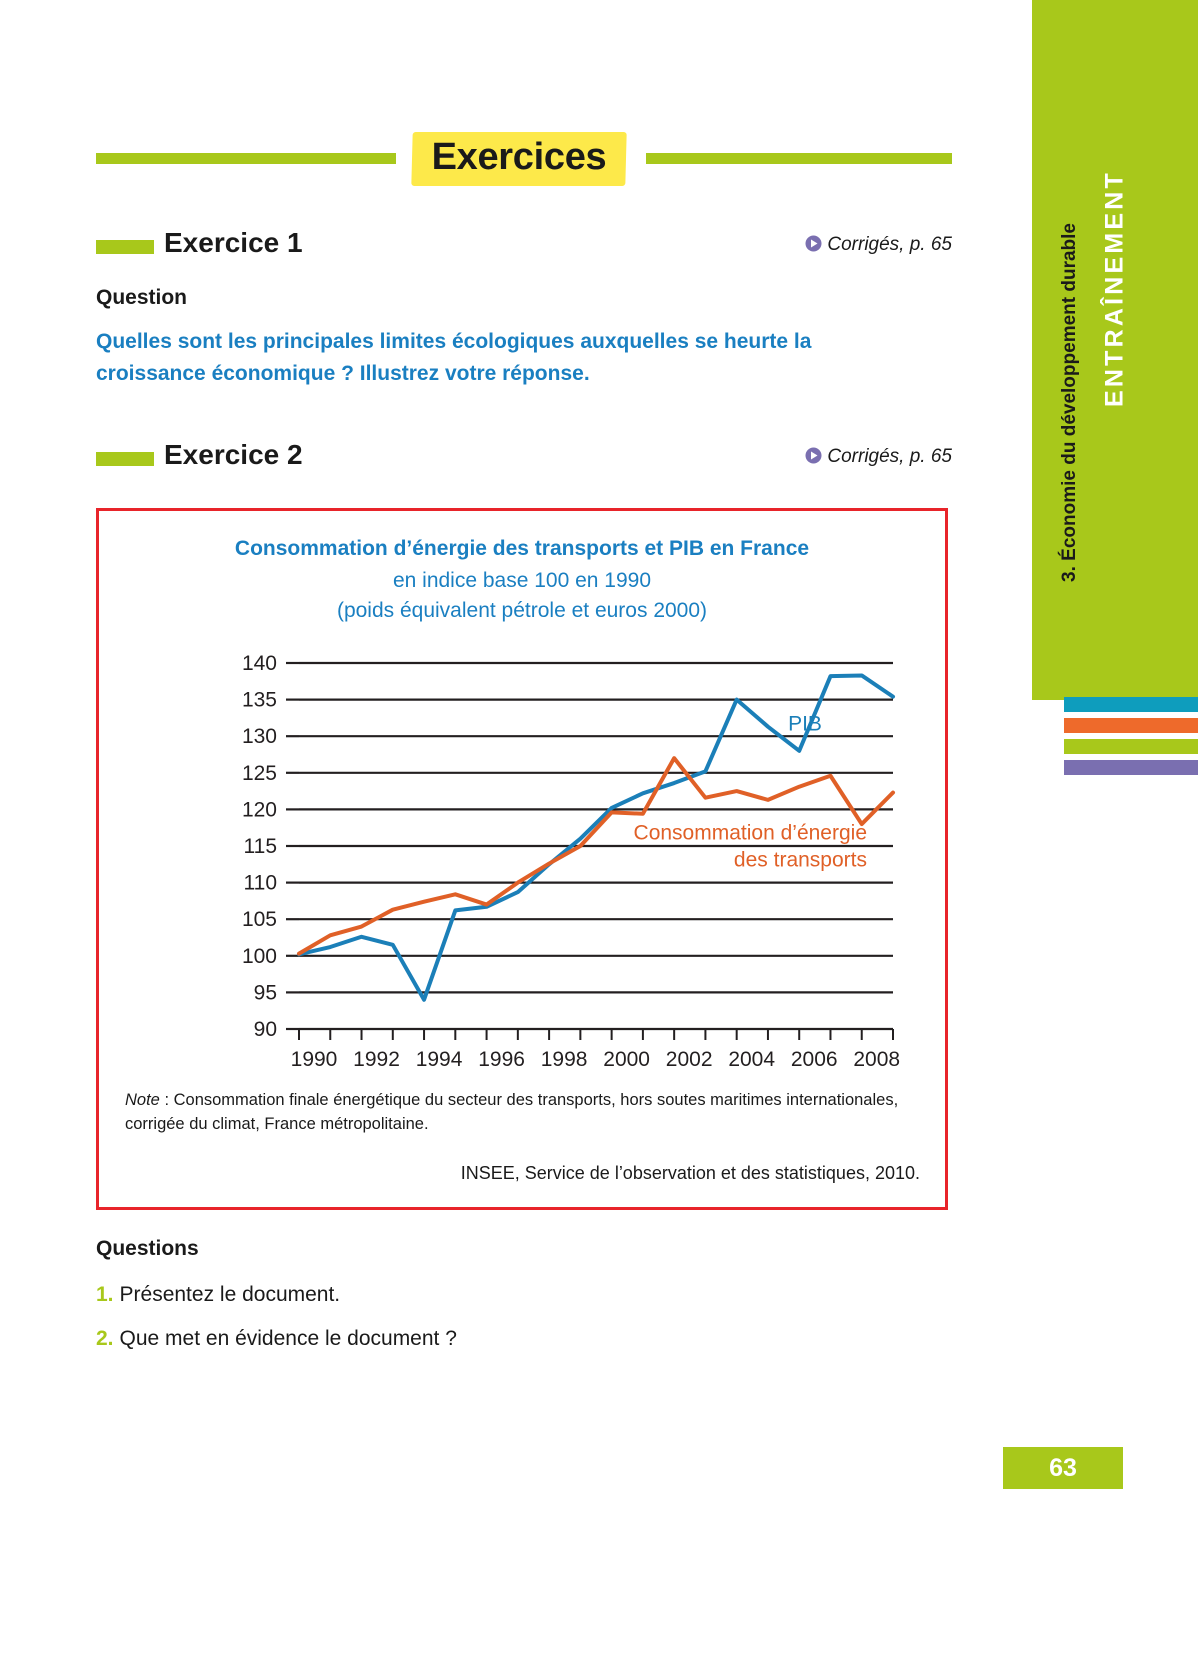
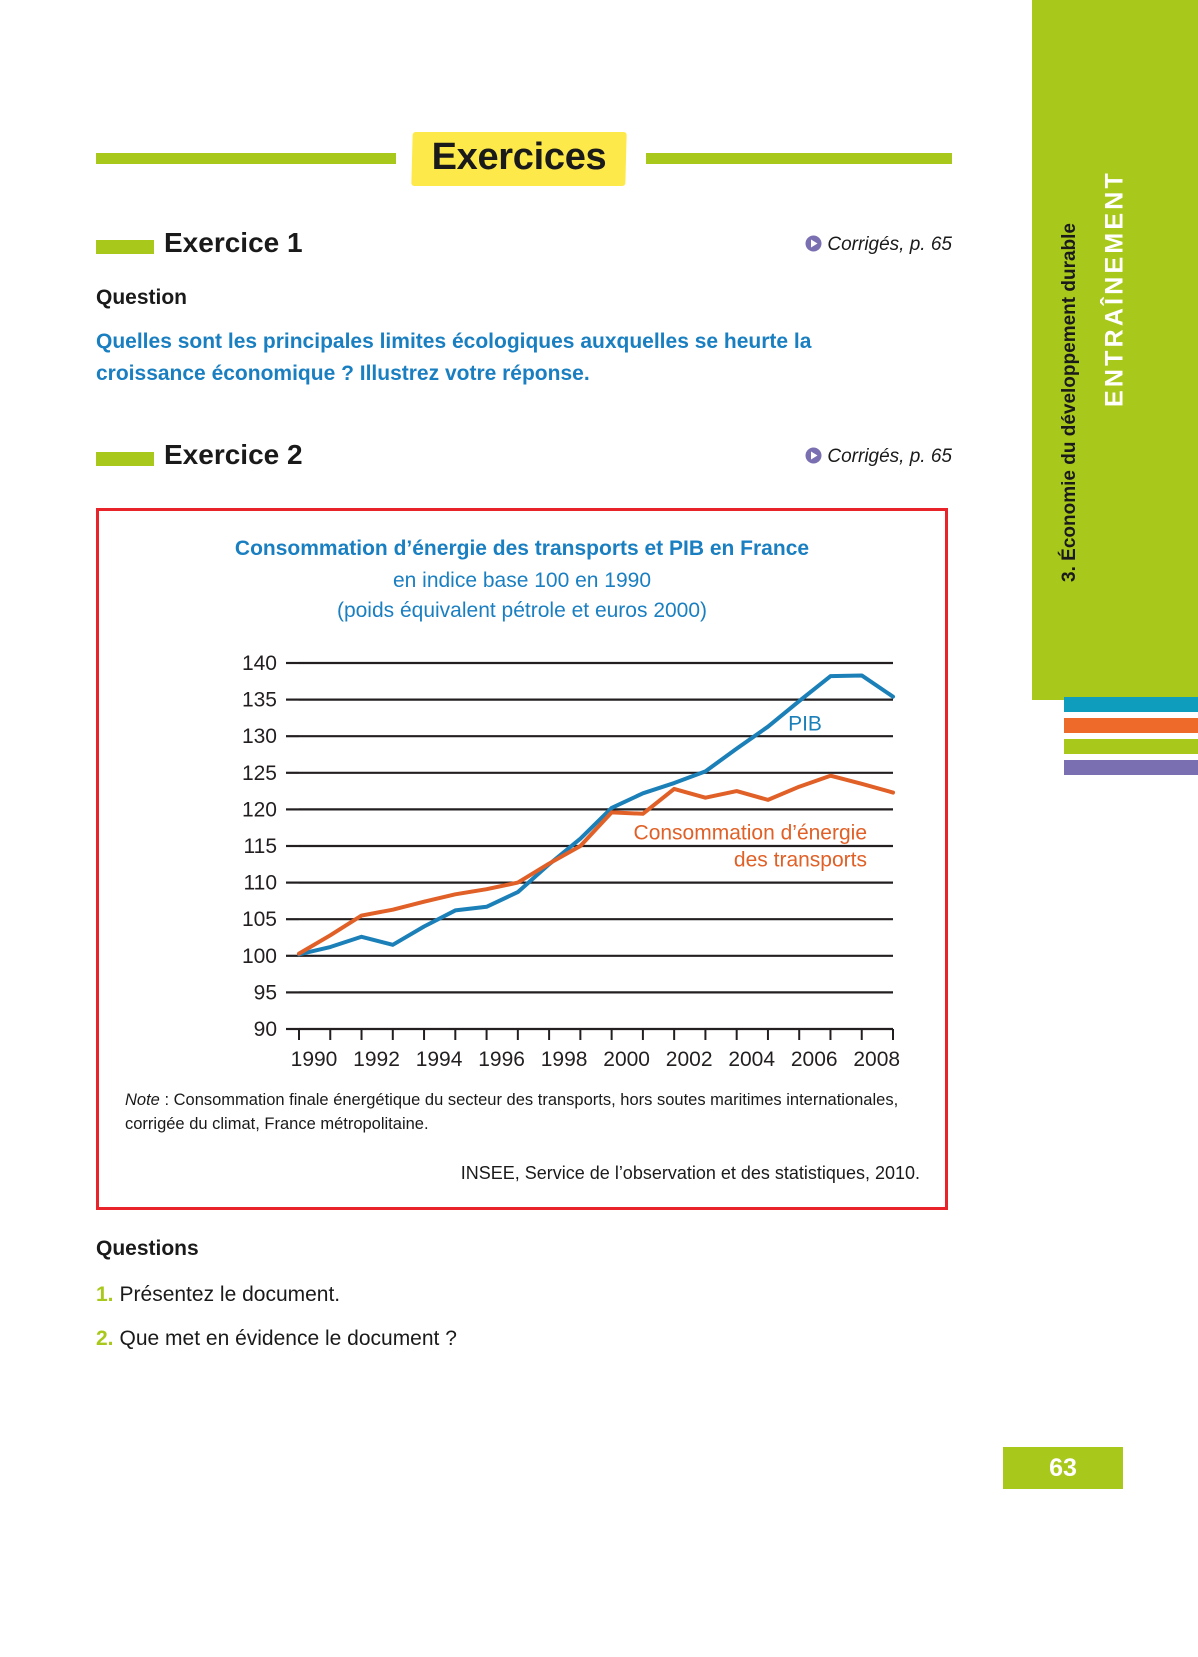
Consommation d’énergie des transports/1992: 104 -> 106
PIB/1994: 94 -> 104
Consommation d’énergie des transports/1996: 107 -> 109
Consommation d’énergie des transports/2002: 127 -> 123
PIB/2004: 135 -> 128
PIB/2006: 128 -> 135
Consommation d’énergie des transports/2008: 118 -> 124
